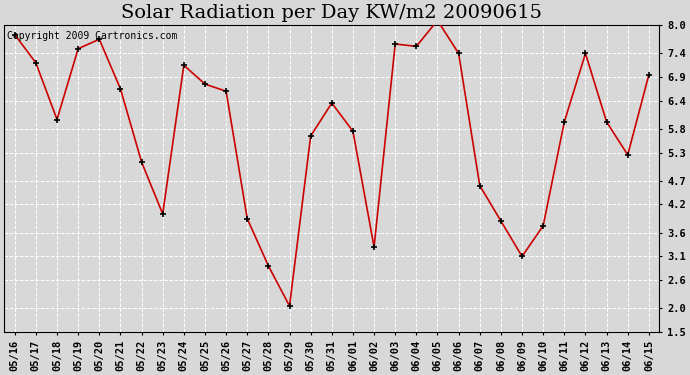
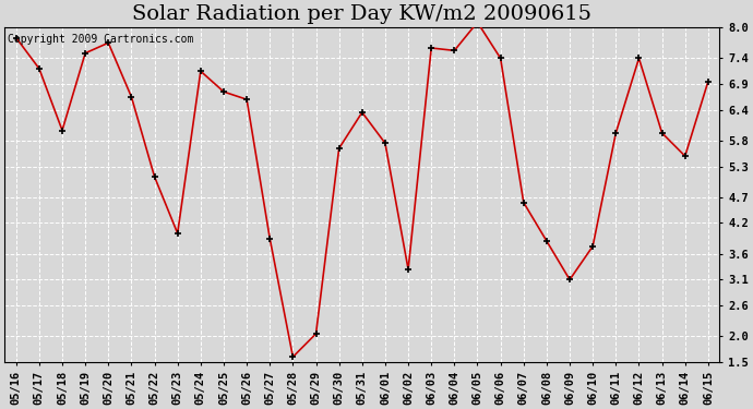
05/28: 2.90 -> 1.60
06/14: 5.25 -> 5.50
